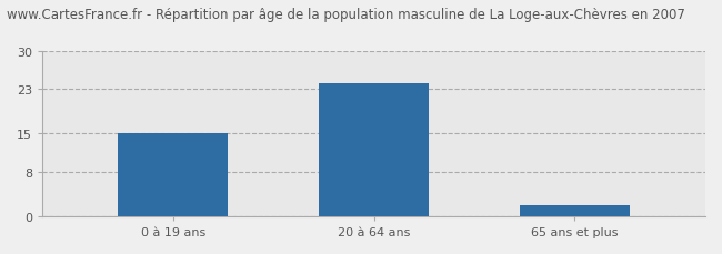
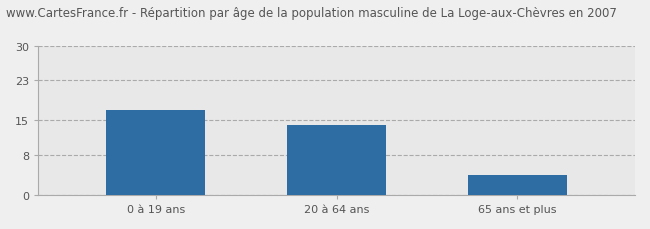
0 à 19 ans: 15 -> 17
20 à 64 ans: 24 -> 14
65 ans et plus: 2 -> 4
